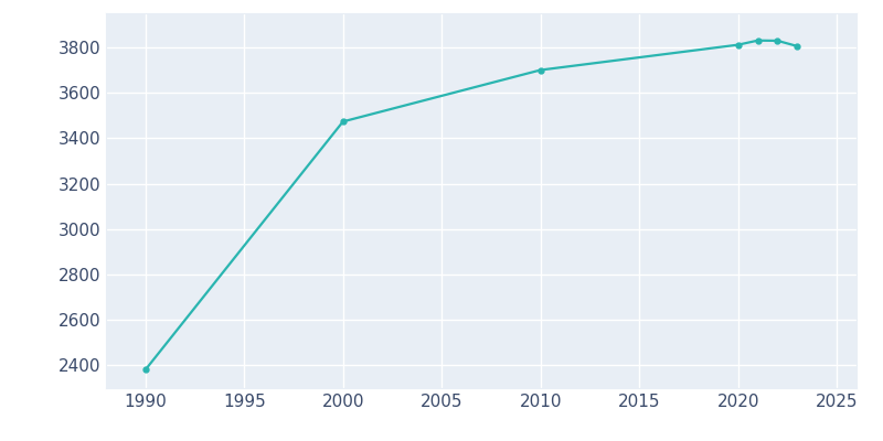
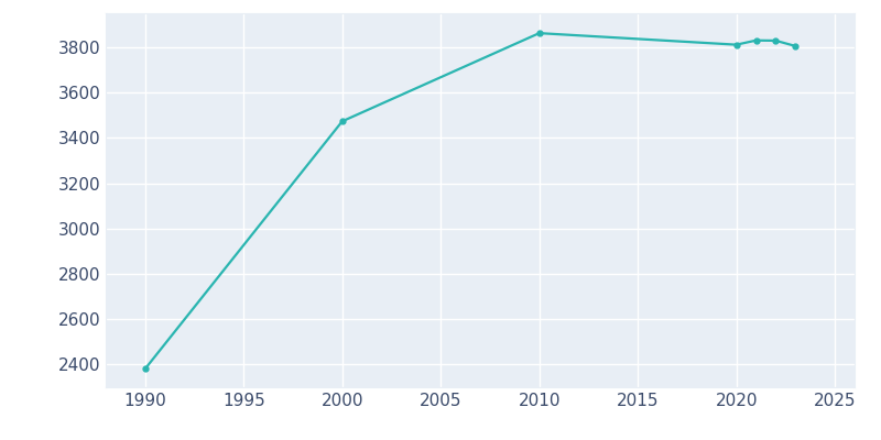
2010: 3700 -> 3862
